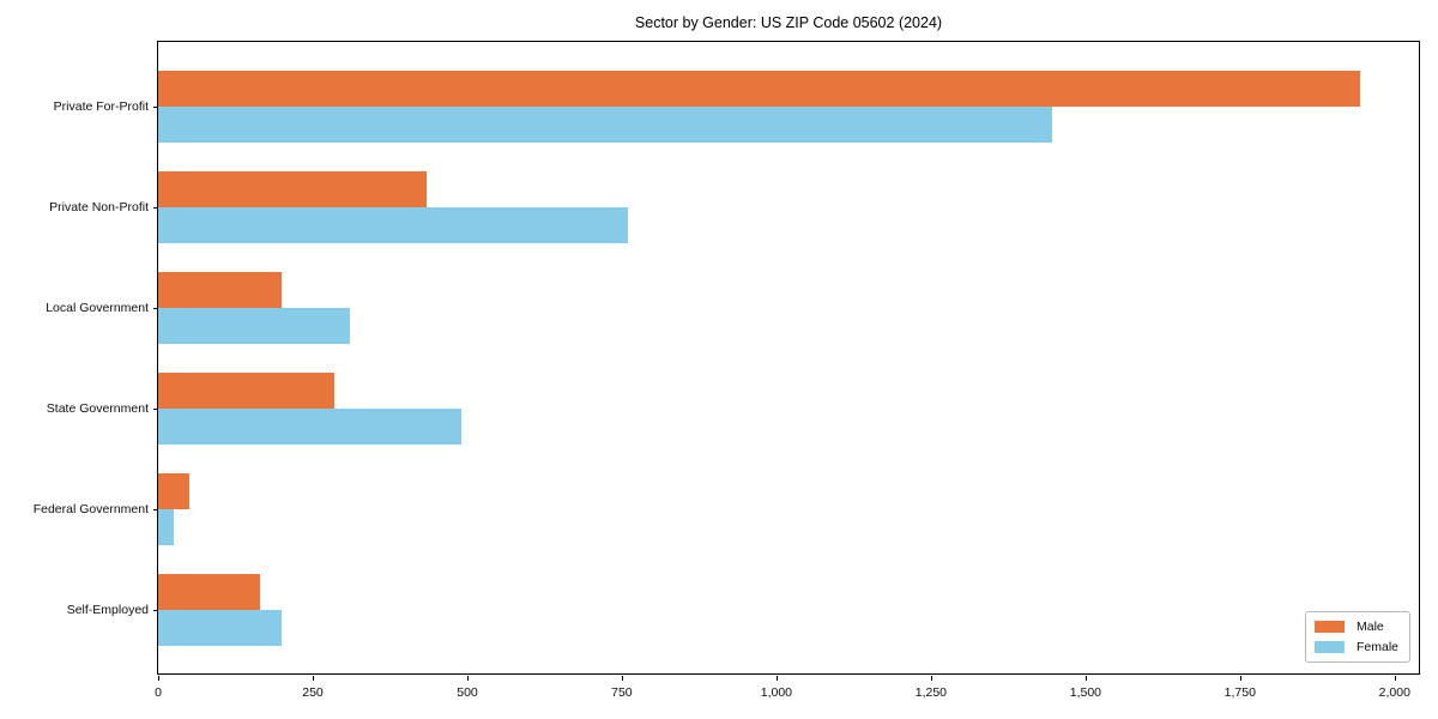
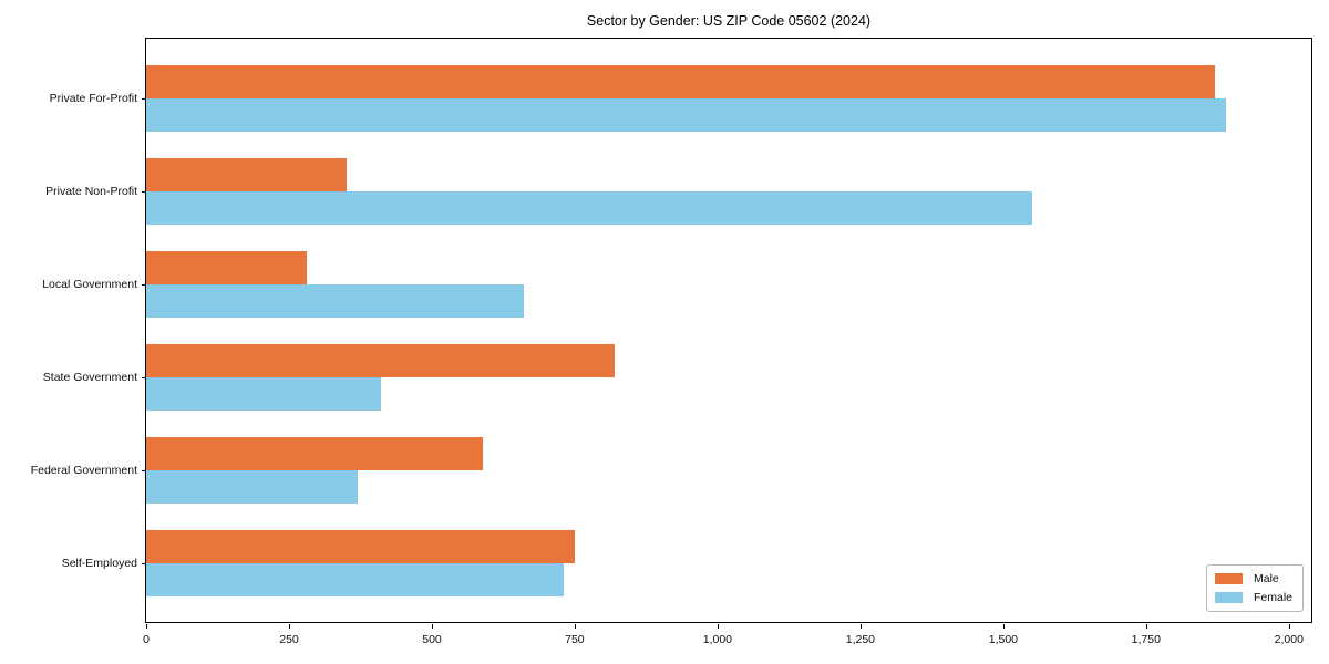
Male/Private For-Profit: 1940 -> 1870
Female/Private For-Profit: 1440 -> 1890
Male/Private Non-Profit: 440 -> 350
Female/Private Non-Profit: 760 -> 1550
Male/Local Government: 200 -> 280
Female/Local Government: 310 -> 660
Male/State Government: 280 -> 820
Female/State Government: 490 -> 410
Male/Federal Government: 50 -> 590
Female/Federal Government: 20 -> 370
Male/Self-Employed: 160 -> 750
Female/Self-Employed: 200 -> 730
